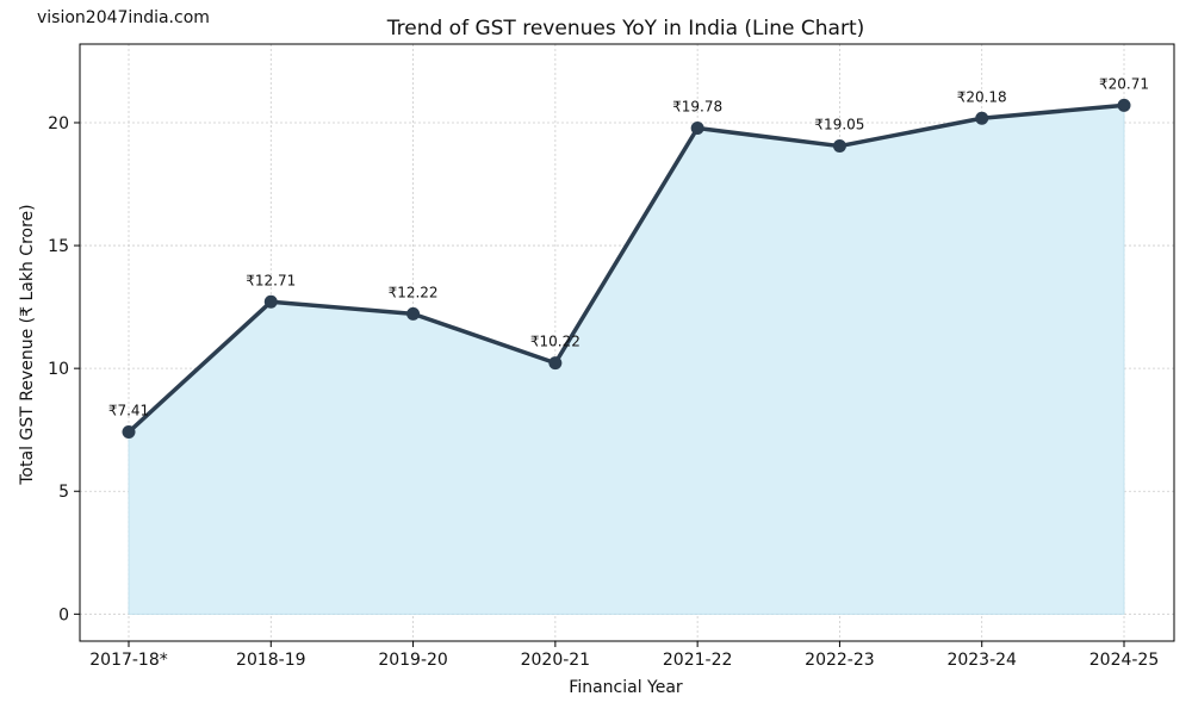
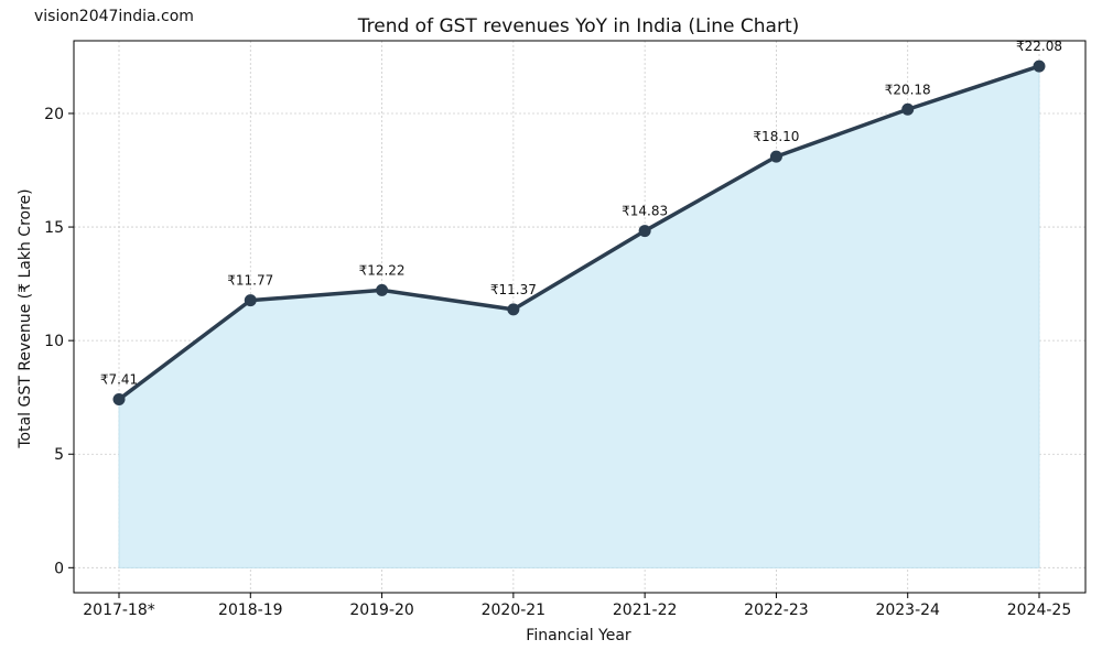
2018-19: 12.71 -> 11.77
2020-21: 10.22 -> 11.37
2021-22: 19.78 -> 14.83
2022-23: 19.05 -> 18.10
2024-25: 20.71 -> 22.08
